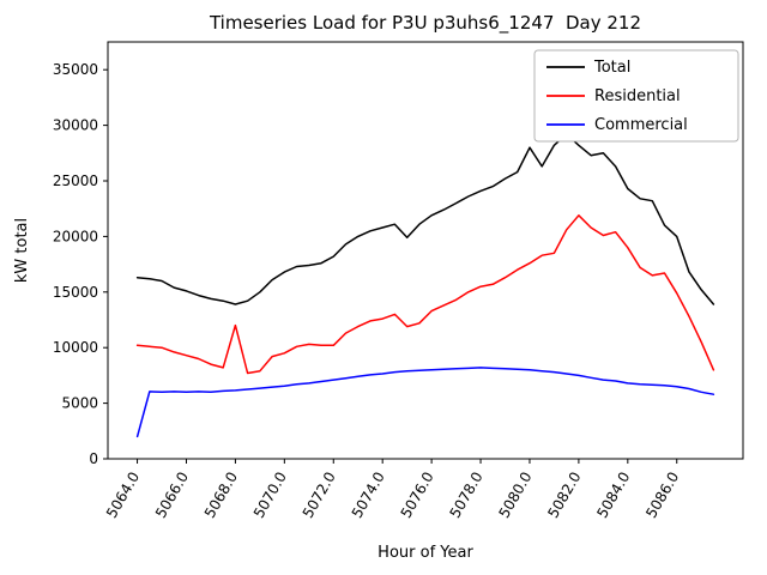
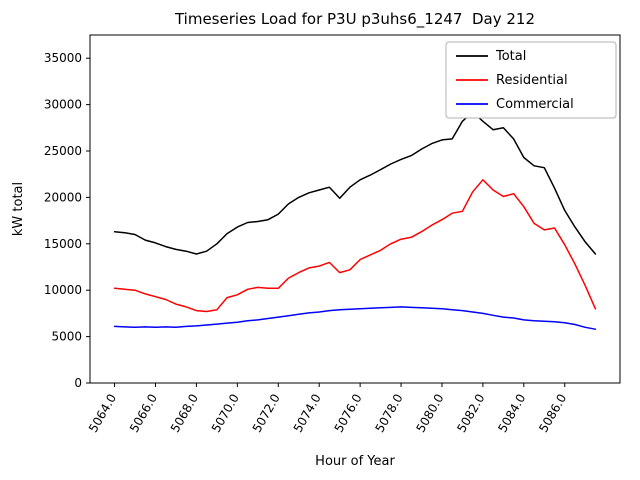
Commercial/5064.0: 2000 -> 6000
Residential/5068.0: 12000 -> 8000
Total/5080.0: 28000 -> 26000
Total/5086.0: 20000 -> 19000
